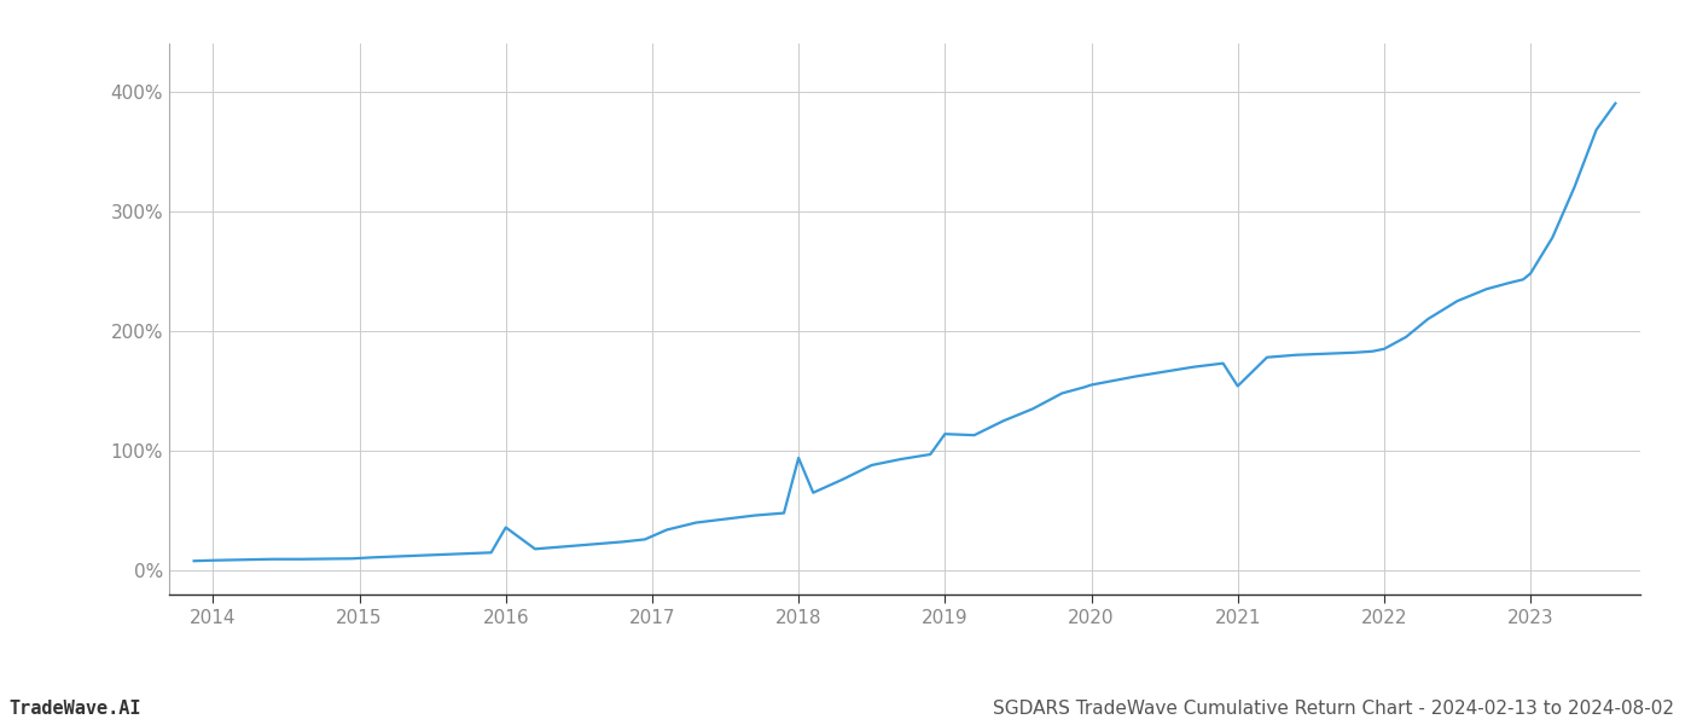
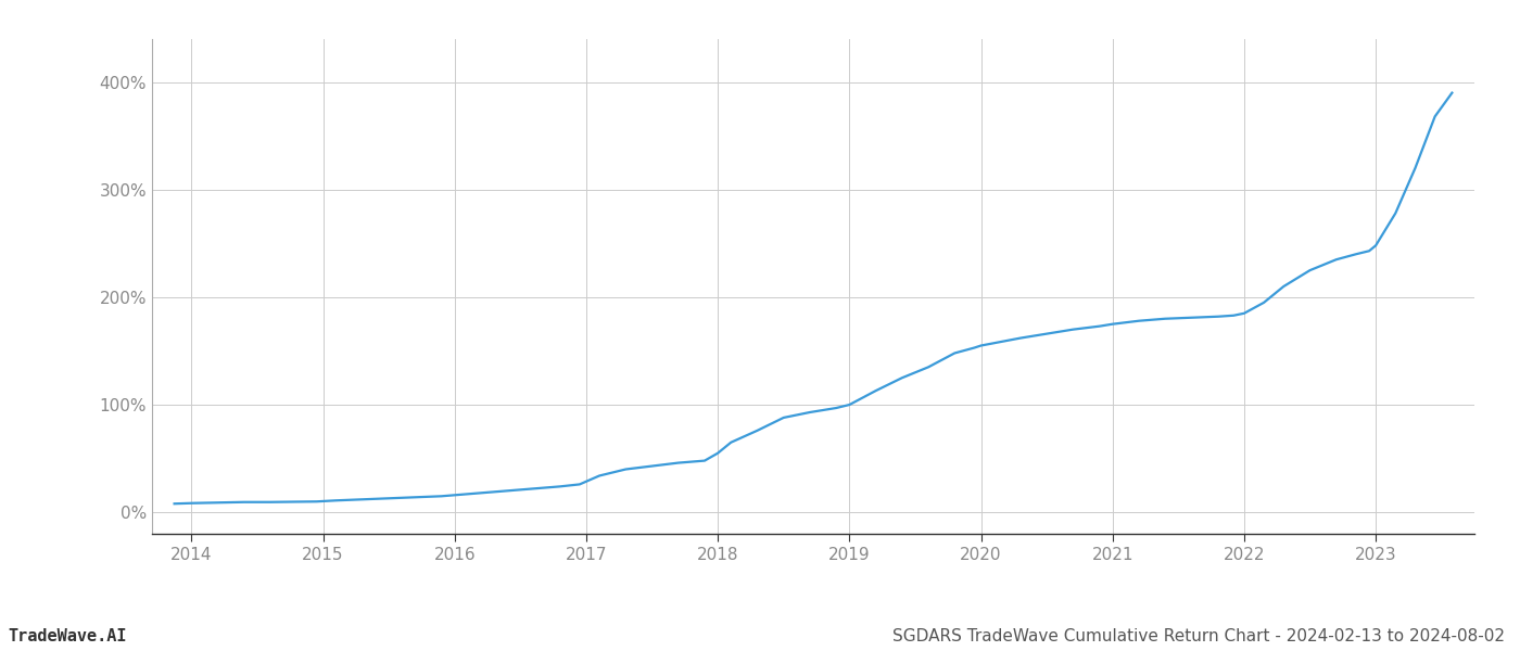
2016: 36% -> 16%
2018: 94% -> 55%
2019: 114% -> 100%
2021: 154% -> 175%
